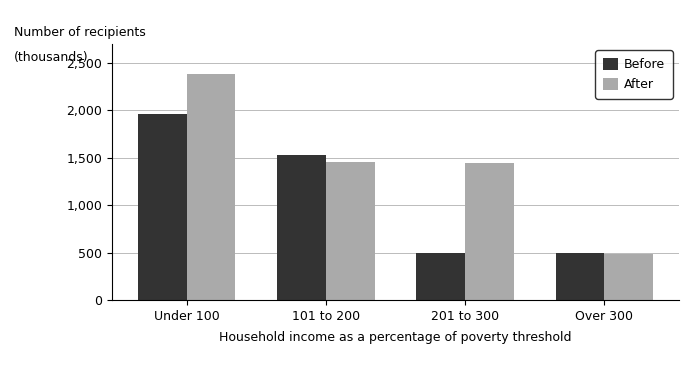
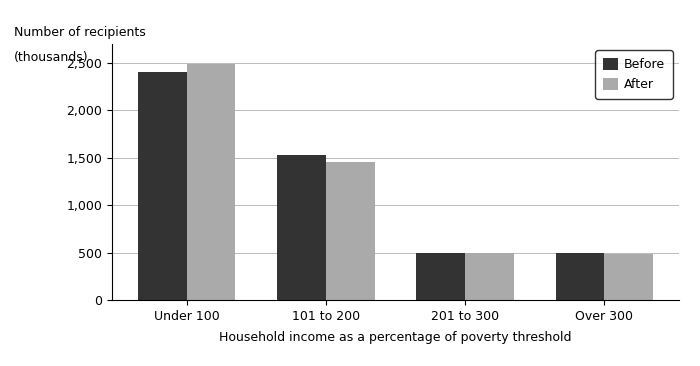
Before/Under 100: 1,960 -> 2,400
After/Under 100: 2,380 -> 2,490
After/201 to 300: 1,440 -> 500
